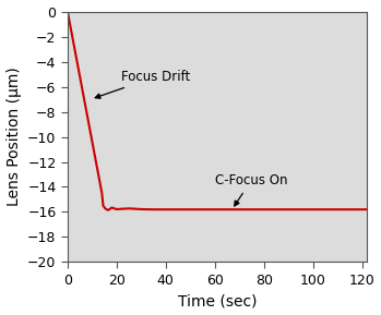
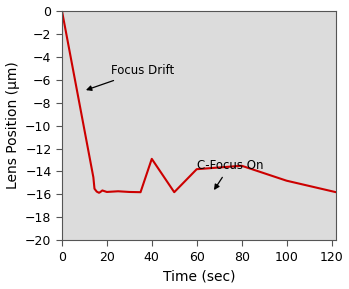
40: -15.8 -> -12.9
60: -15.8 -> -13.8
80: -15.8 -> -13.5
100: -15.8 -> -14.8
